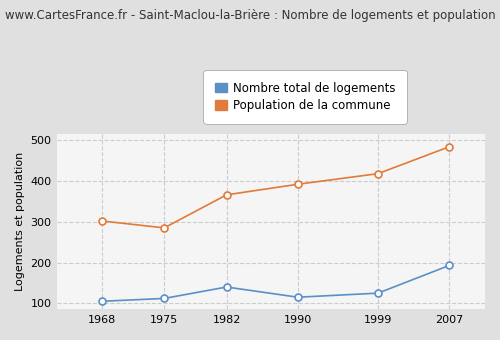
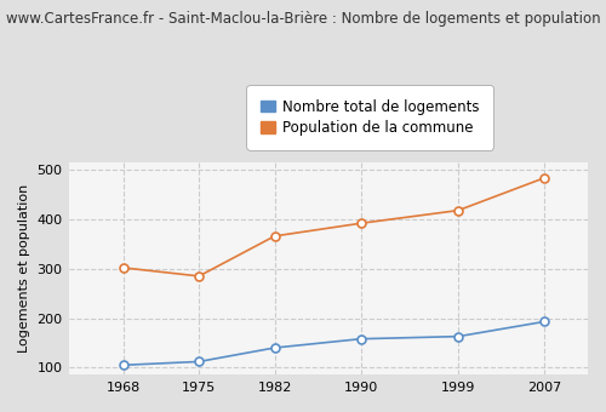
Nombre total de logements/1990: 115 -> 158
Nombre total de logements/1999: 125 -> 163
